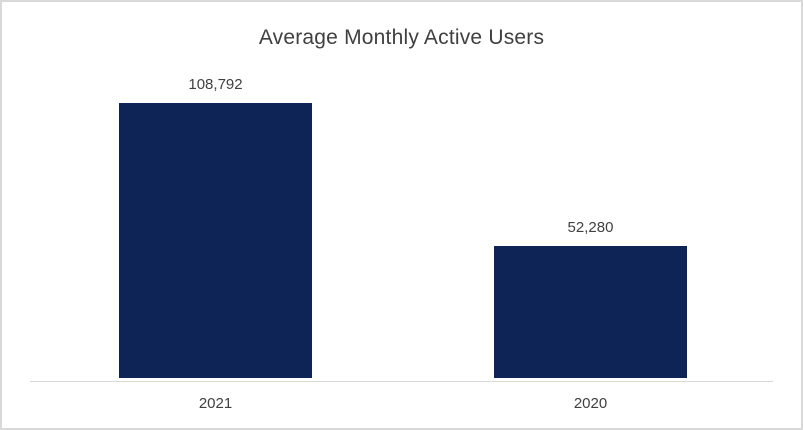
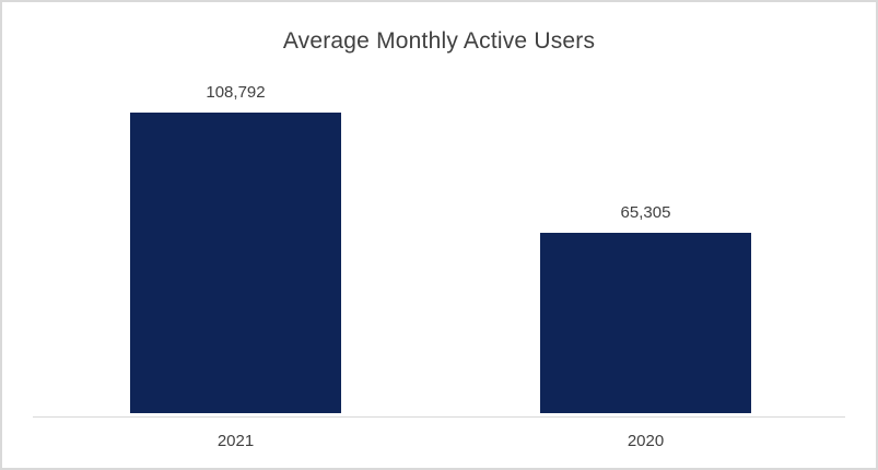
2020: 52,280 -> 65,305
